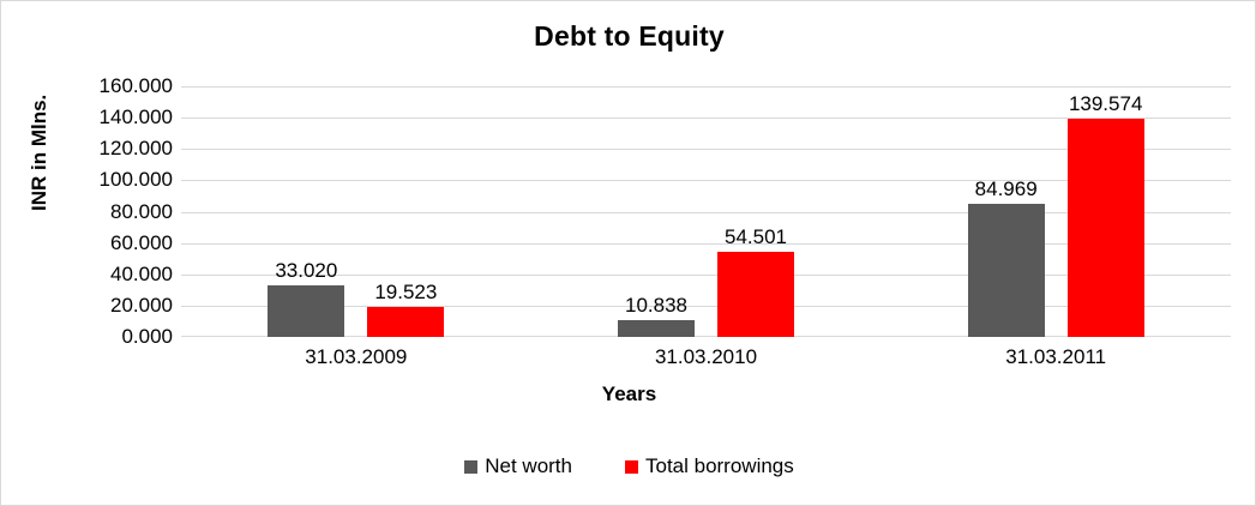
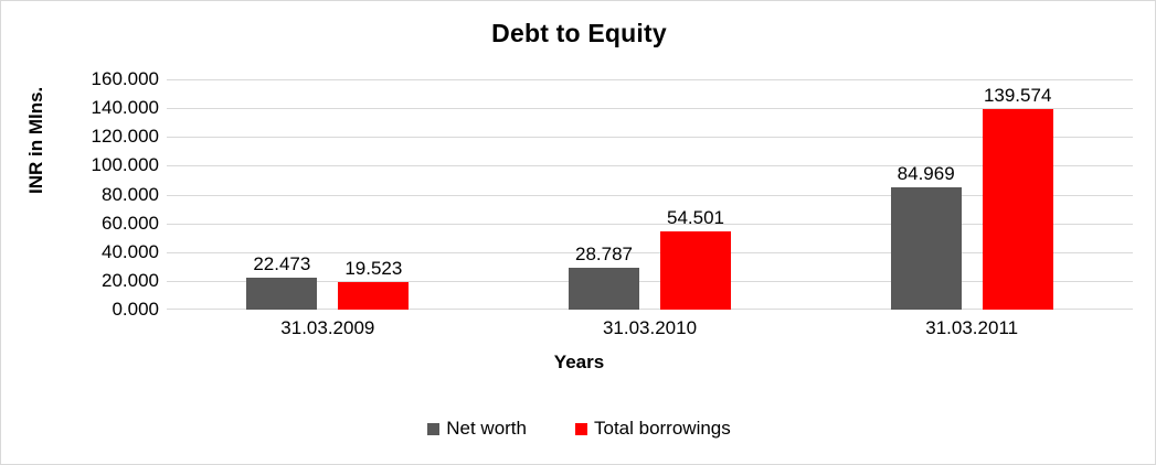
Net worth/31.03.2009: 33.020 -> 22.473
Net worth/31.03.2010: 10.838 -> 28.787
